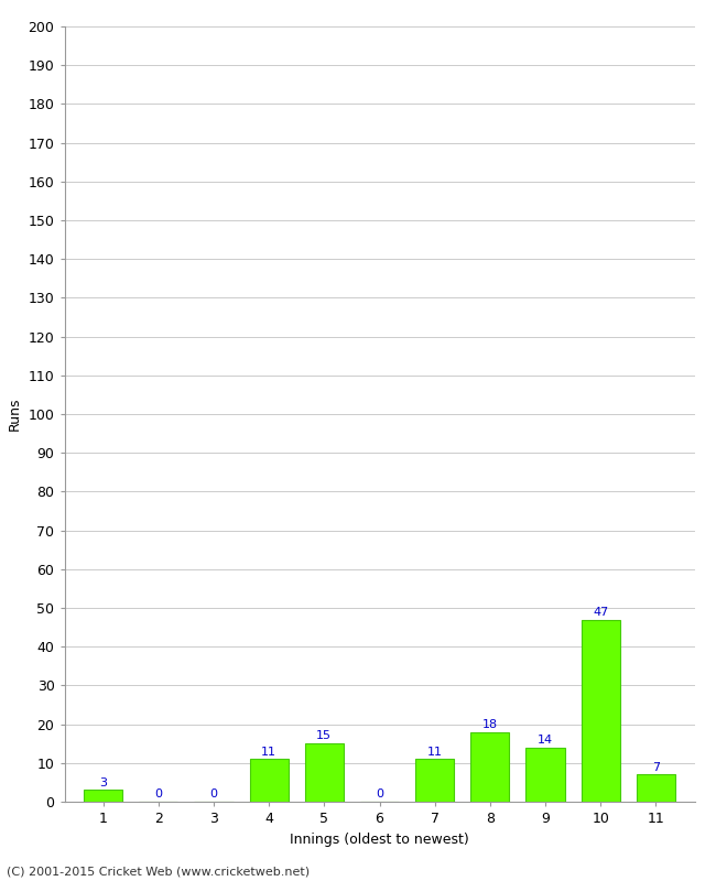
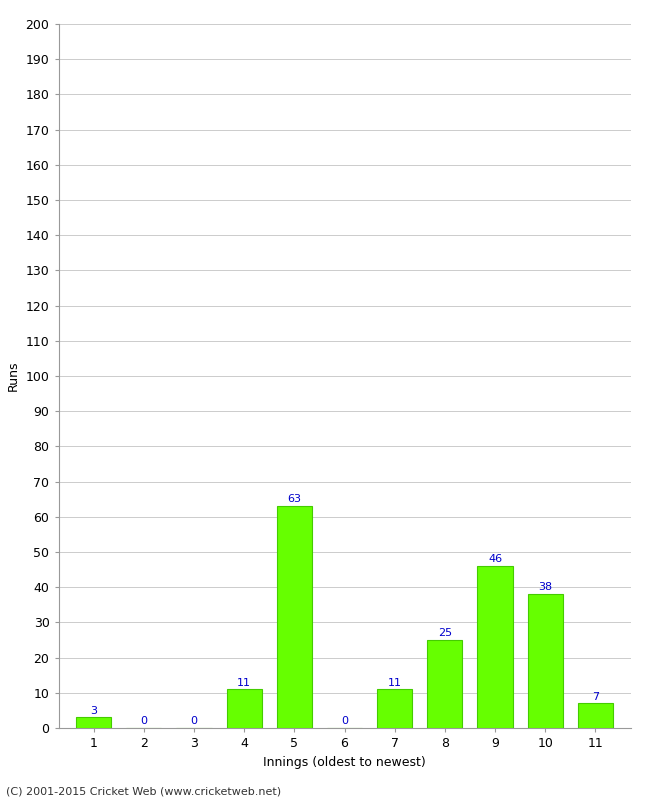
5: 15 -> 63
8: 18 -> 25
9: 14 -> 46
10: 47 -> 38
